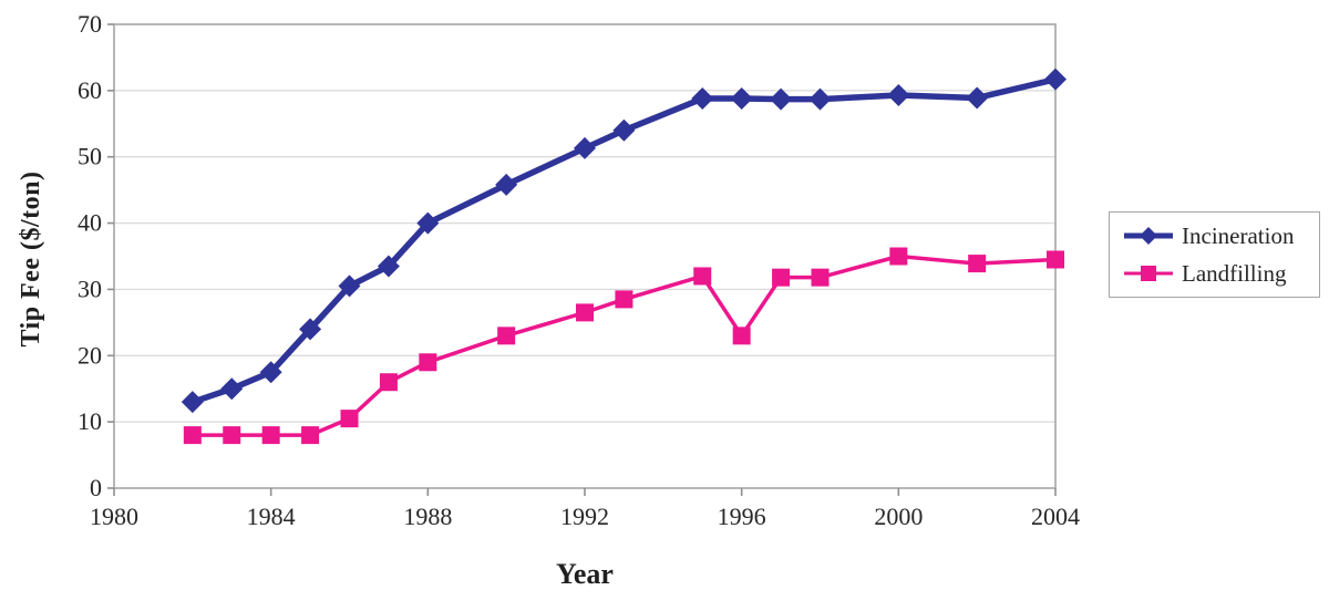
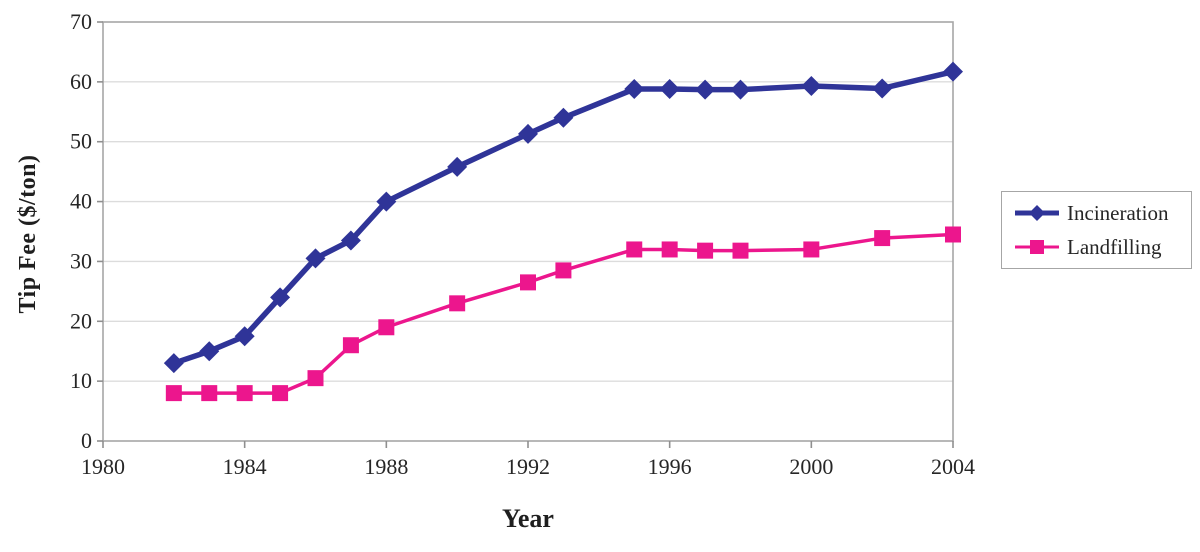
Landfilling/1996: 23 -> 32
Landfilling/2000: 35 -> 32
